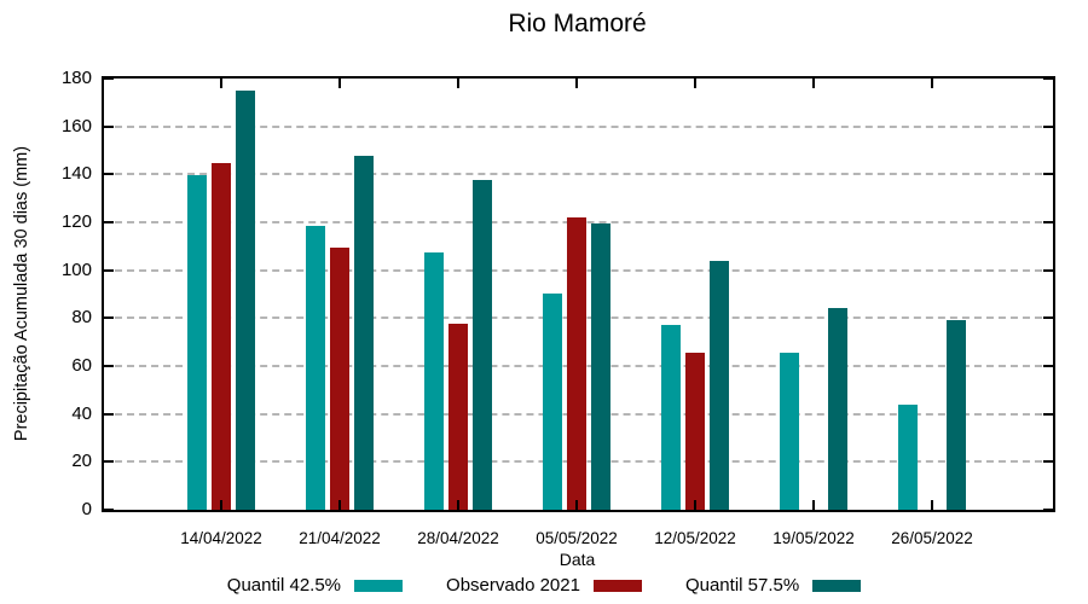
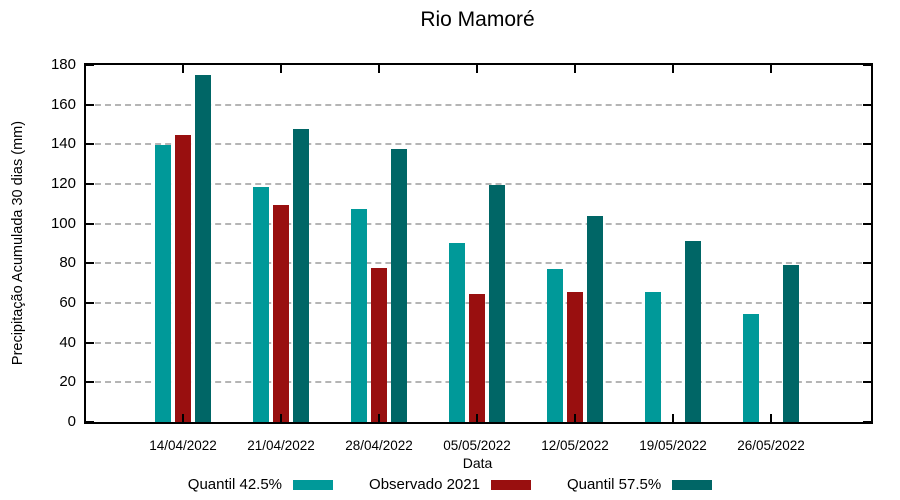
Observado 2021/05/05/2022: 122 -> 64
Quantil 57.5%/19/05/2022: 84 -> 92
Quantil 42.5%/26/05/2022: 44 -> 54
